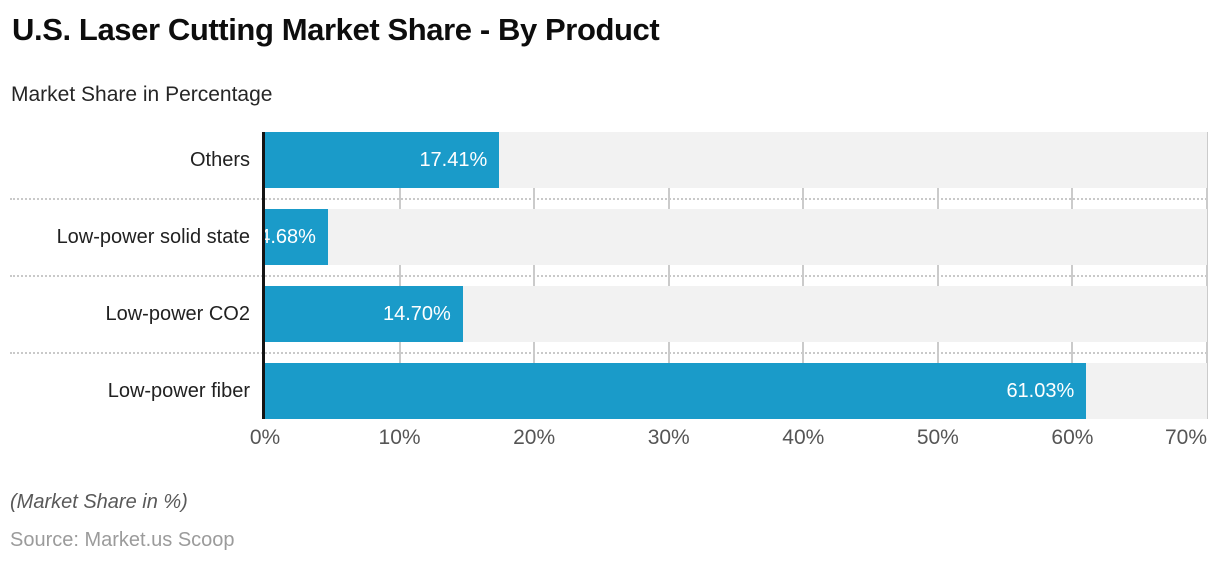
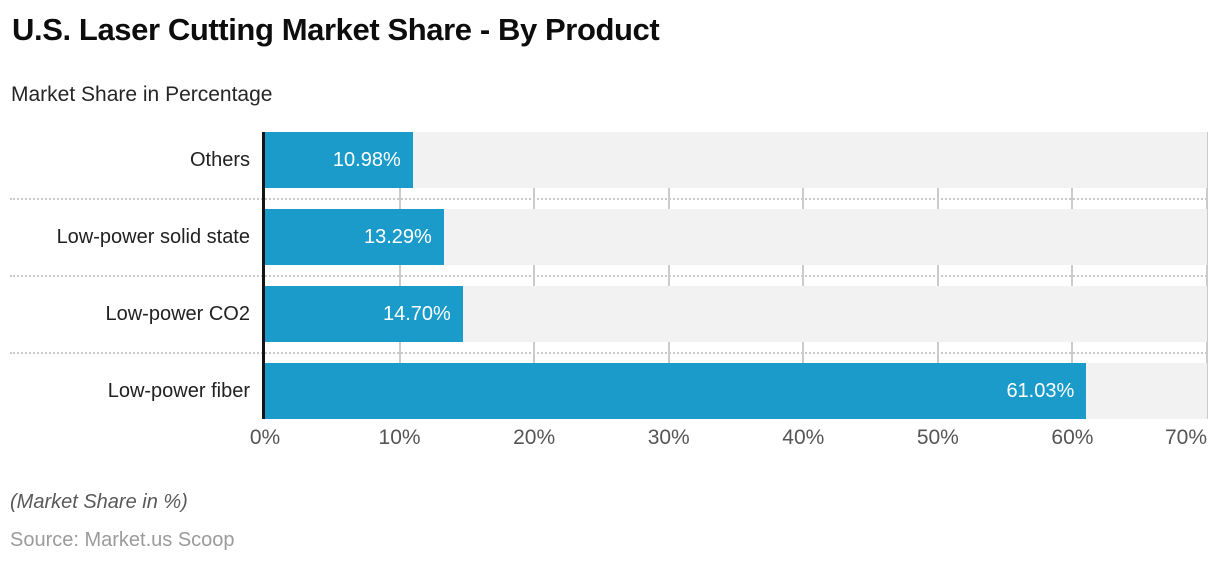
Others: 17.41% -> 10.98%
Low-power solid state: 4.68% -> 13.29%
